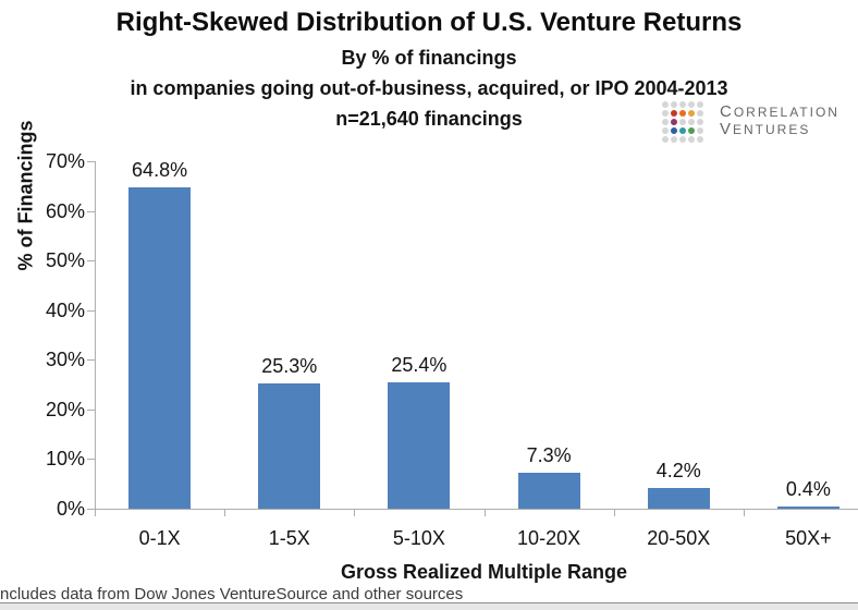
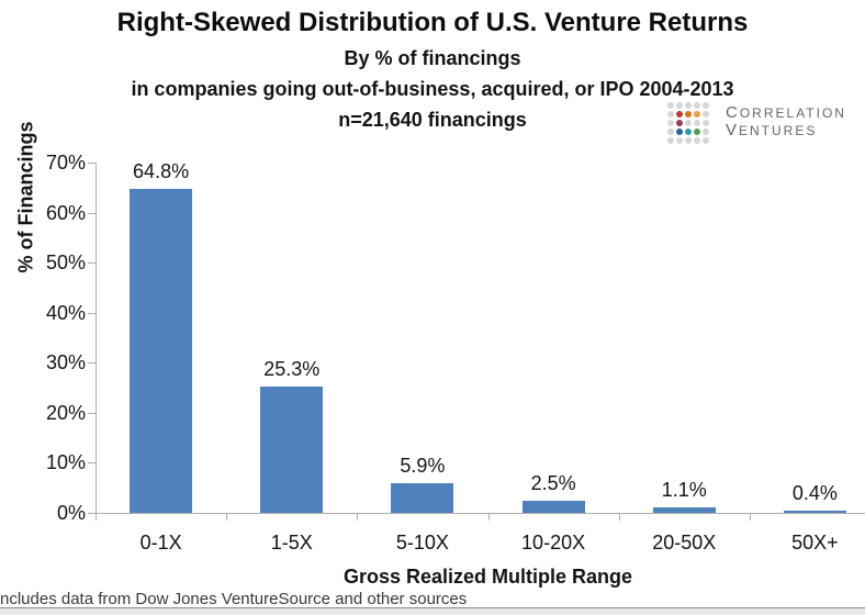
5-10X: 25.4% -> 5.9%
10-20X: 7.3% -> 2.5%
20-50X: 4.2% -> 1.1%
